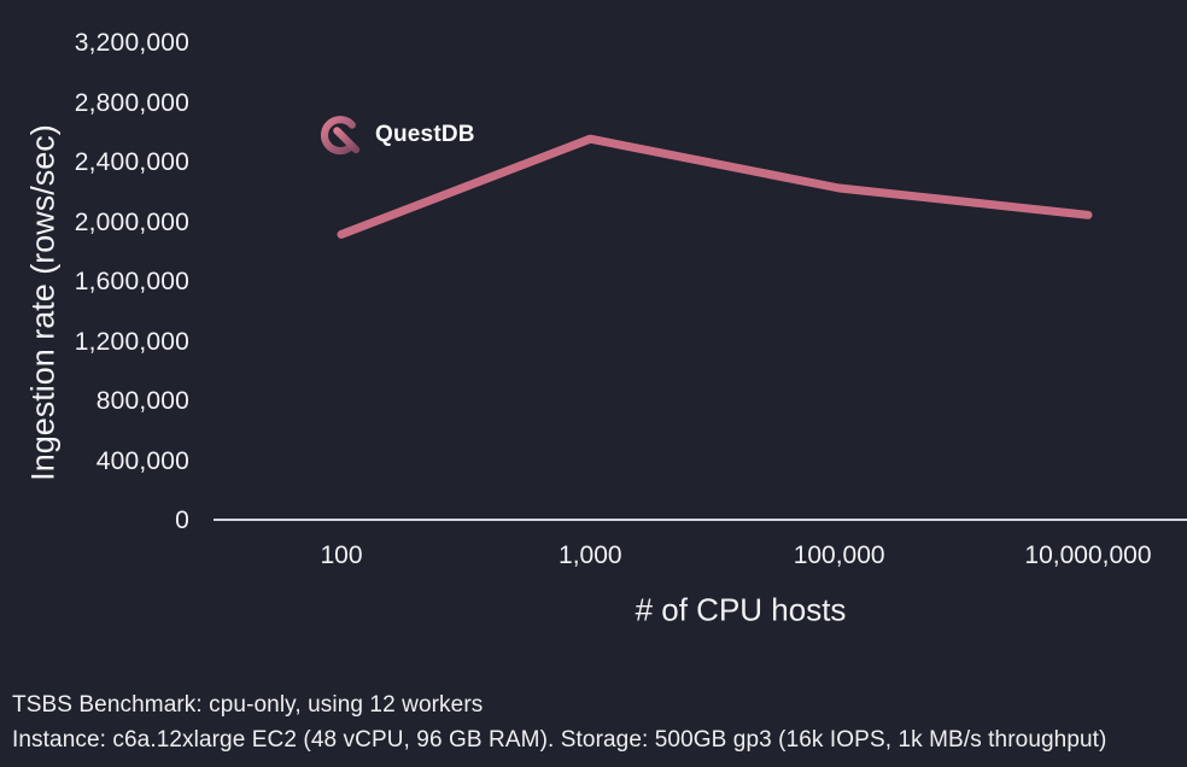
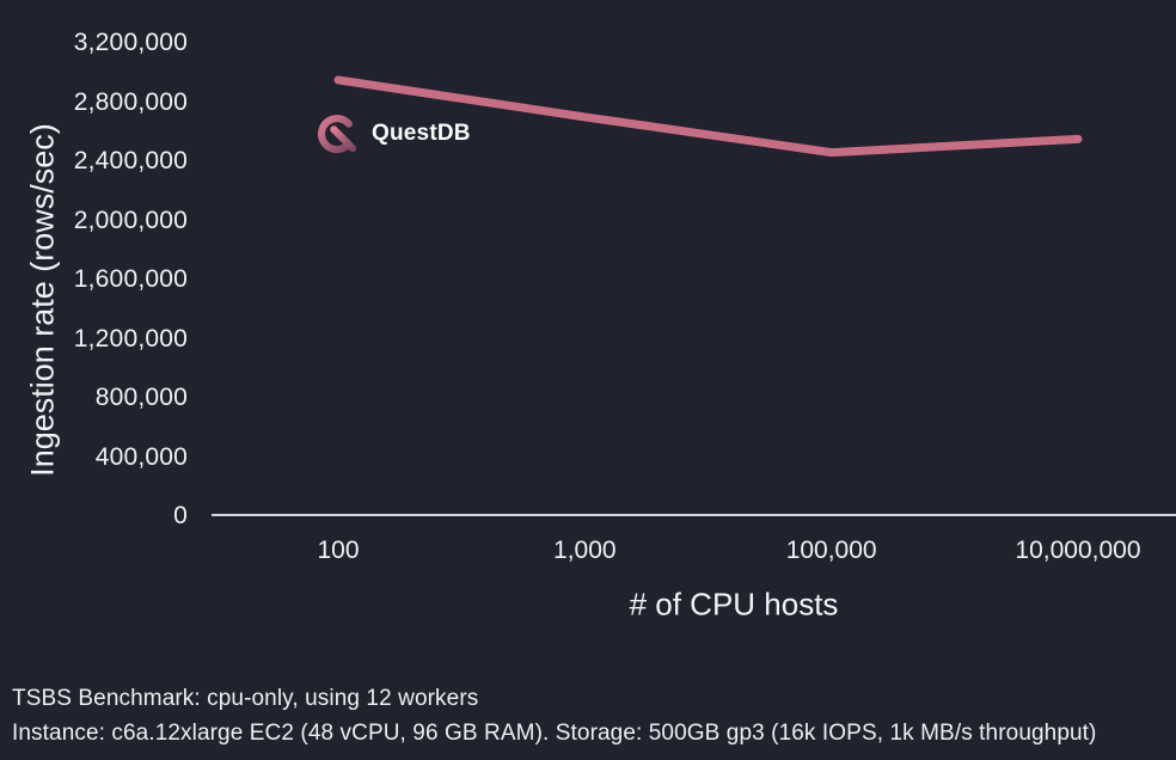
100: 1920000 -> 2950000
1,000: 2560000 -> 2700000
100,000: 2230000 -> 2460000
10,000,000: 2050000 -> 2550000
